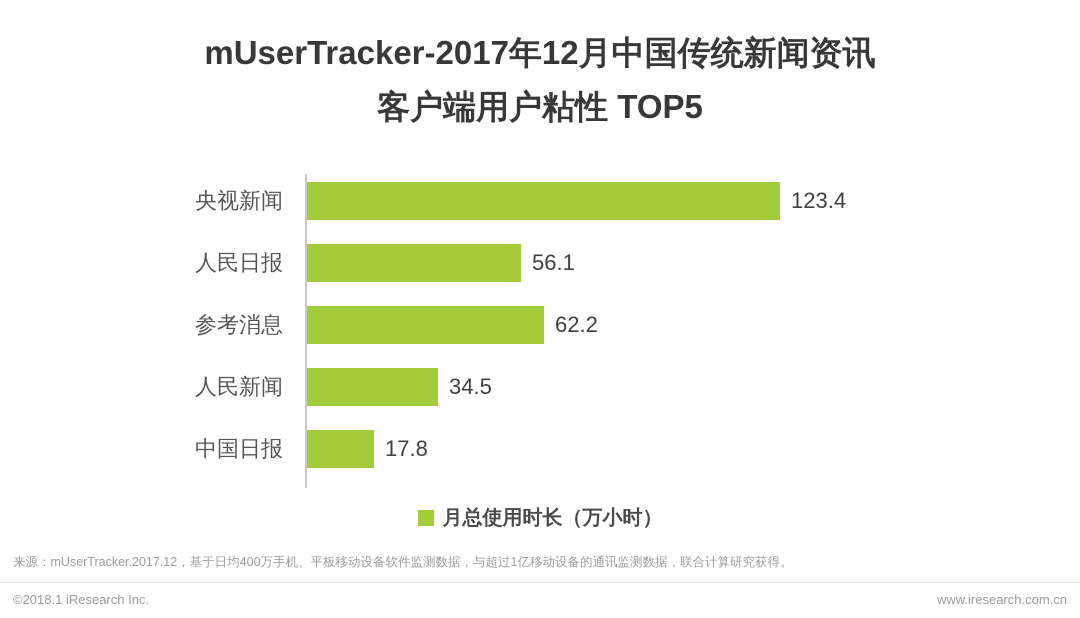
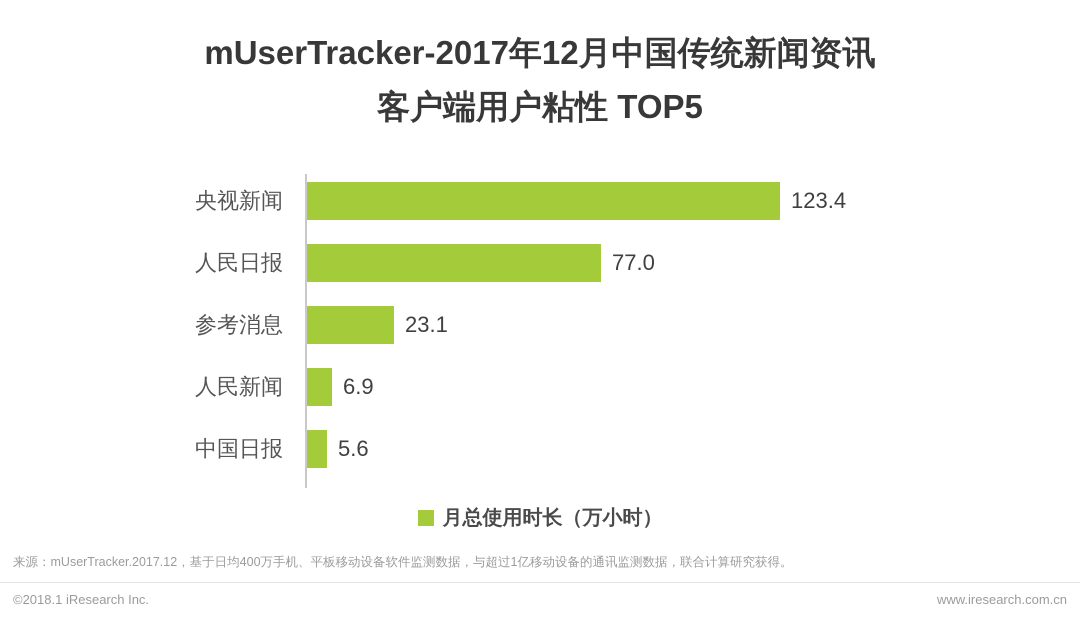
人民日报: 56.1 -> 77.0
参考消息: 62.2 -> 23.1
人民新闻: 34.5 -> 6.9
中国日报: 17.8 -> 5.6
